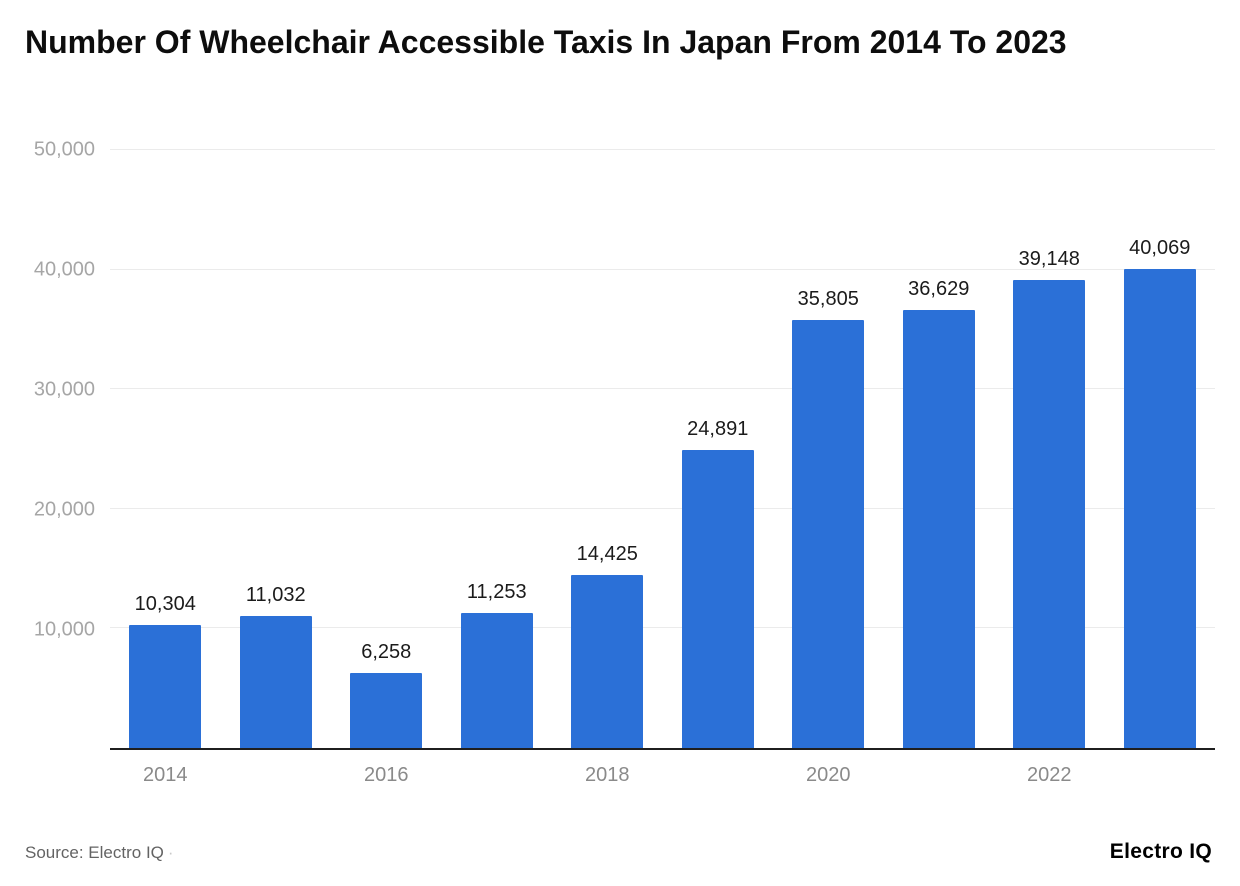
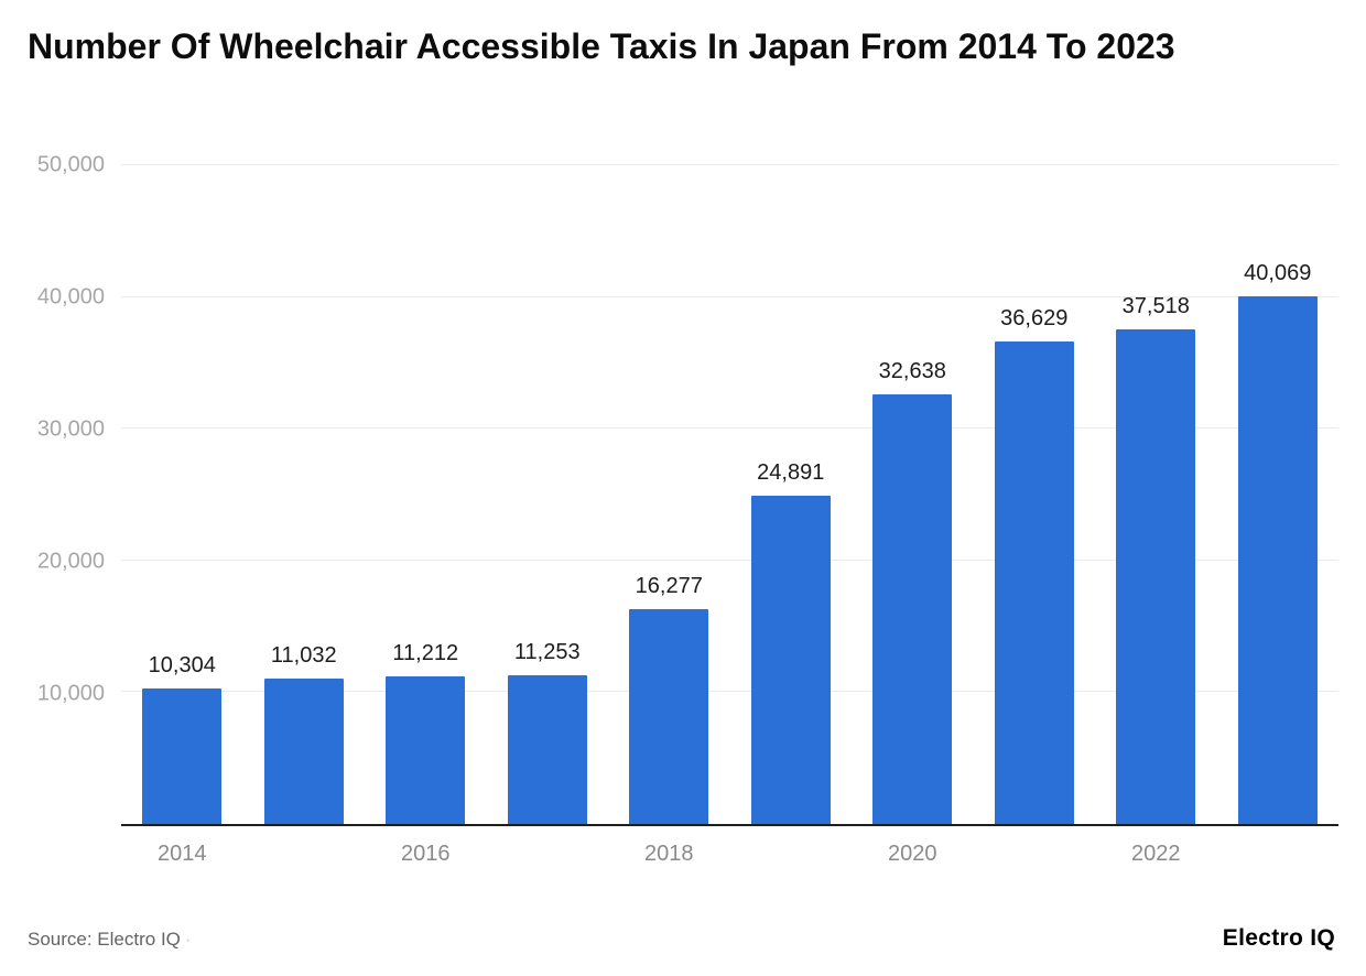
2016: 6,258 -> 11,212
2018: 14,425 -> 16,277
2020: 35,805 -> 32,638
2022: 39,148 -> 37,518
